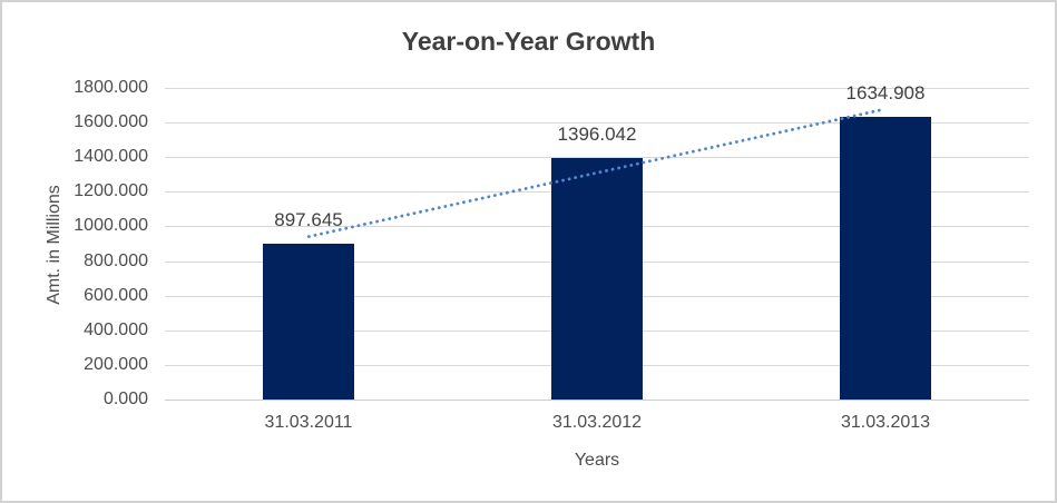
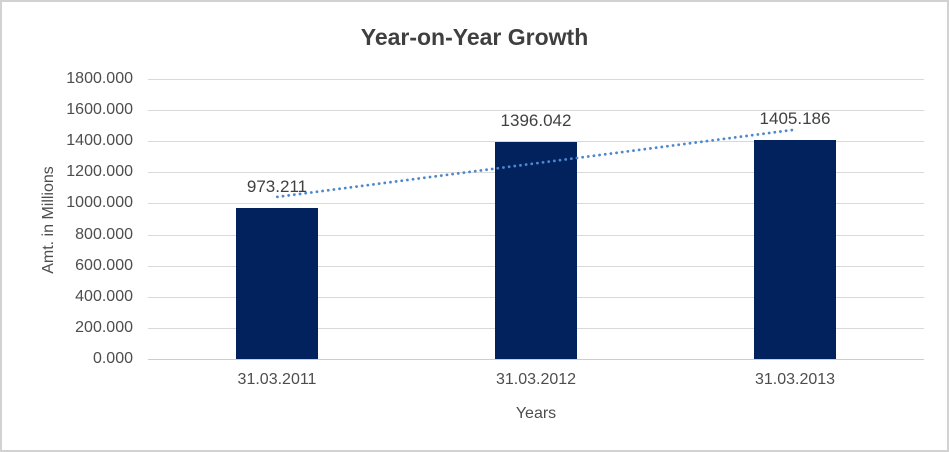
31.03.2011: 897.645 -> 973.211
31.03.2013: 1634.908 -> 1405.186
